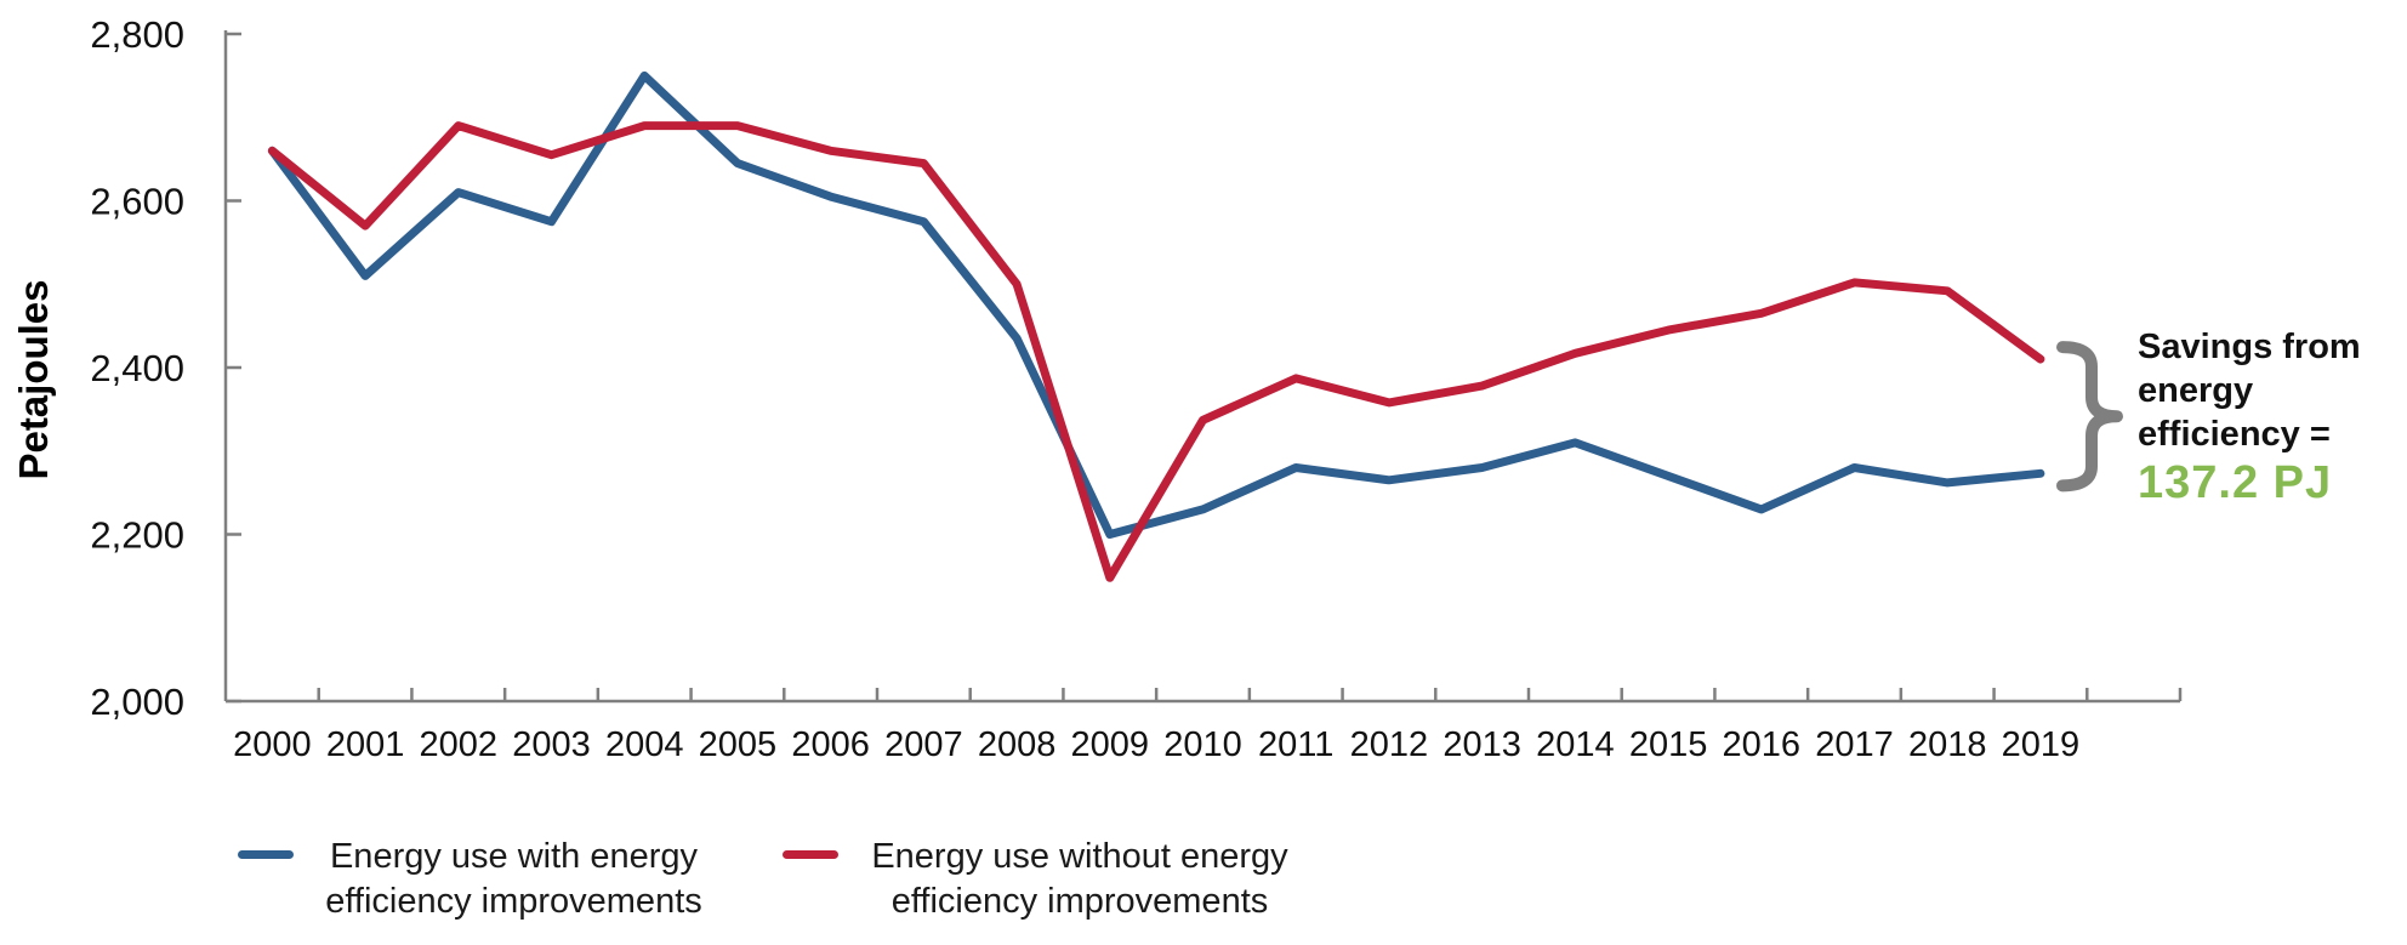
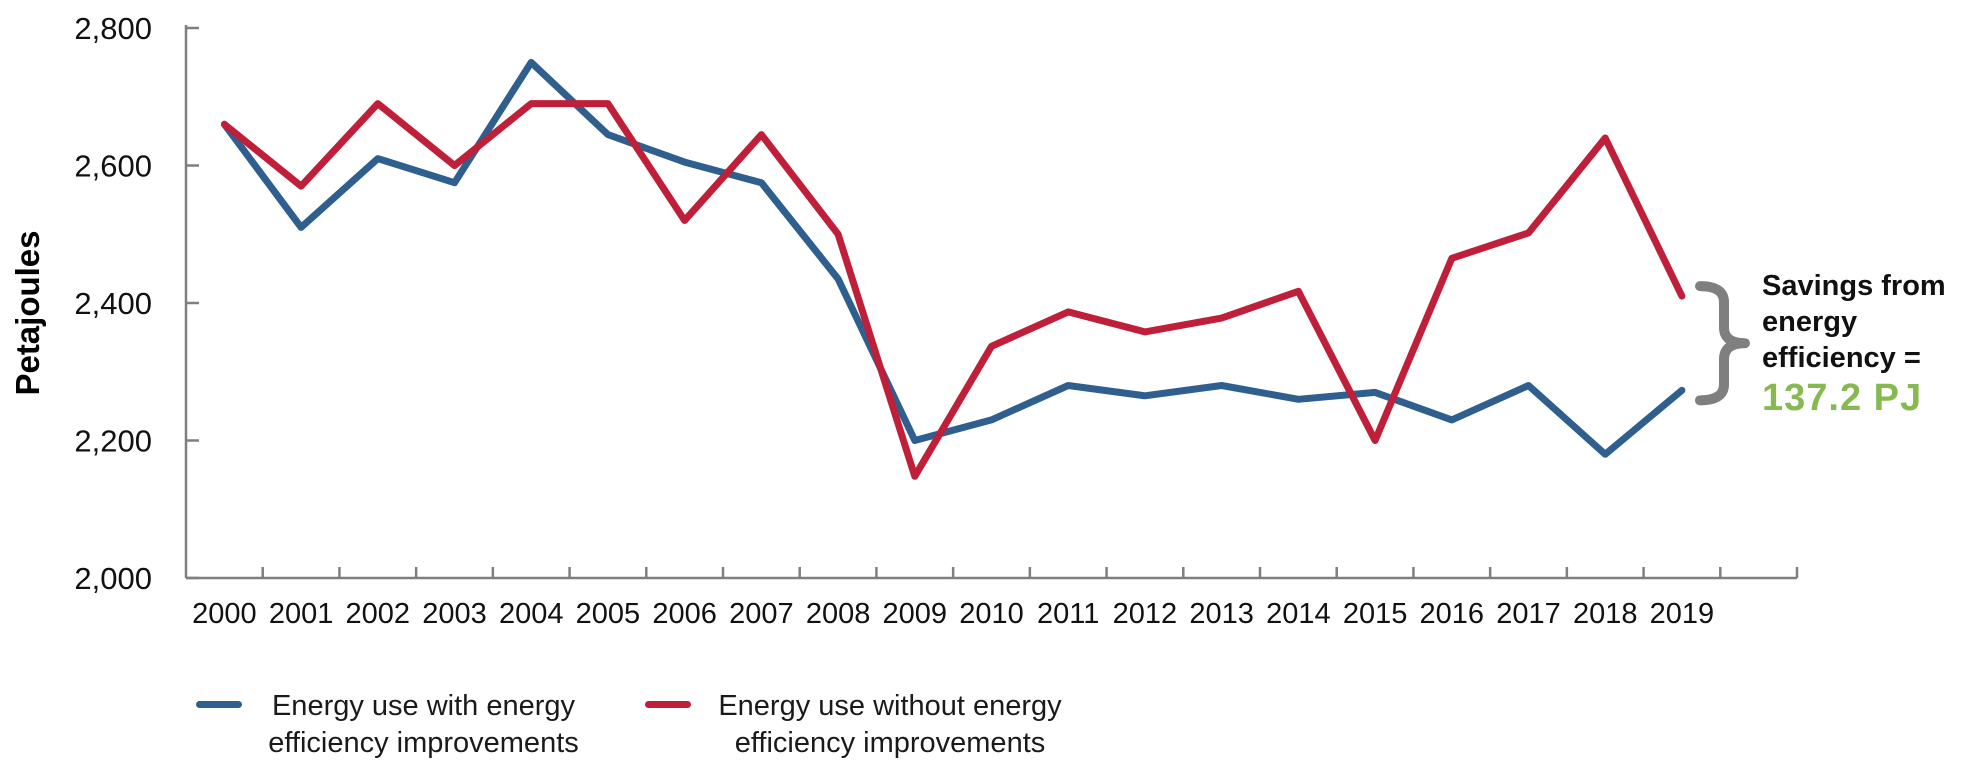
Energy use without energy efficiency improvements/2003: 2660 -> 2600
Energy use without energy efficiency improvements/2006: 2660 -> 2520
Energy use with energy efficiency improvements/2014: 2310 -> 2260
Energy use without energy efficiency improvements/2015: 2440 -> 2200
Energy use with energy efficiency improvements/2018: 2260 -> 2180
Energy use without energy efficiency improvements/2018: 2490 -> 2640
